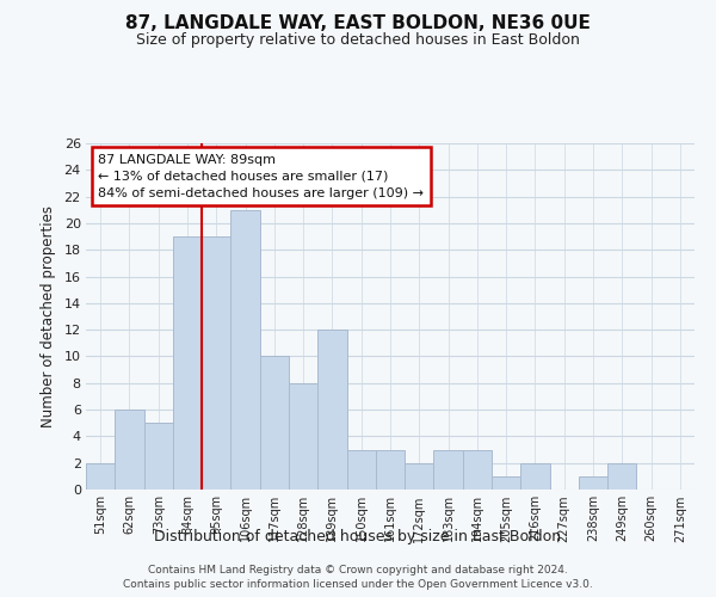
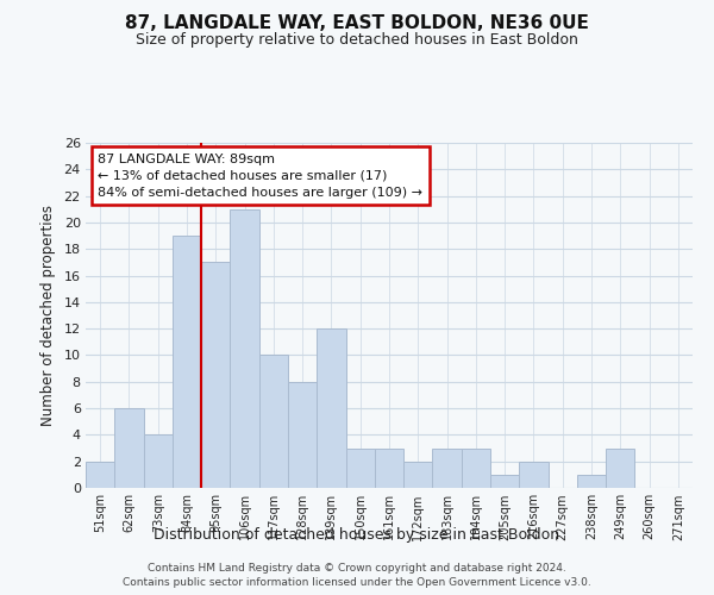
73sqm: 5 -> 4
95sqm: 19 -> 17
249sqm: 2 -> 3
